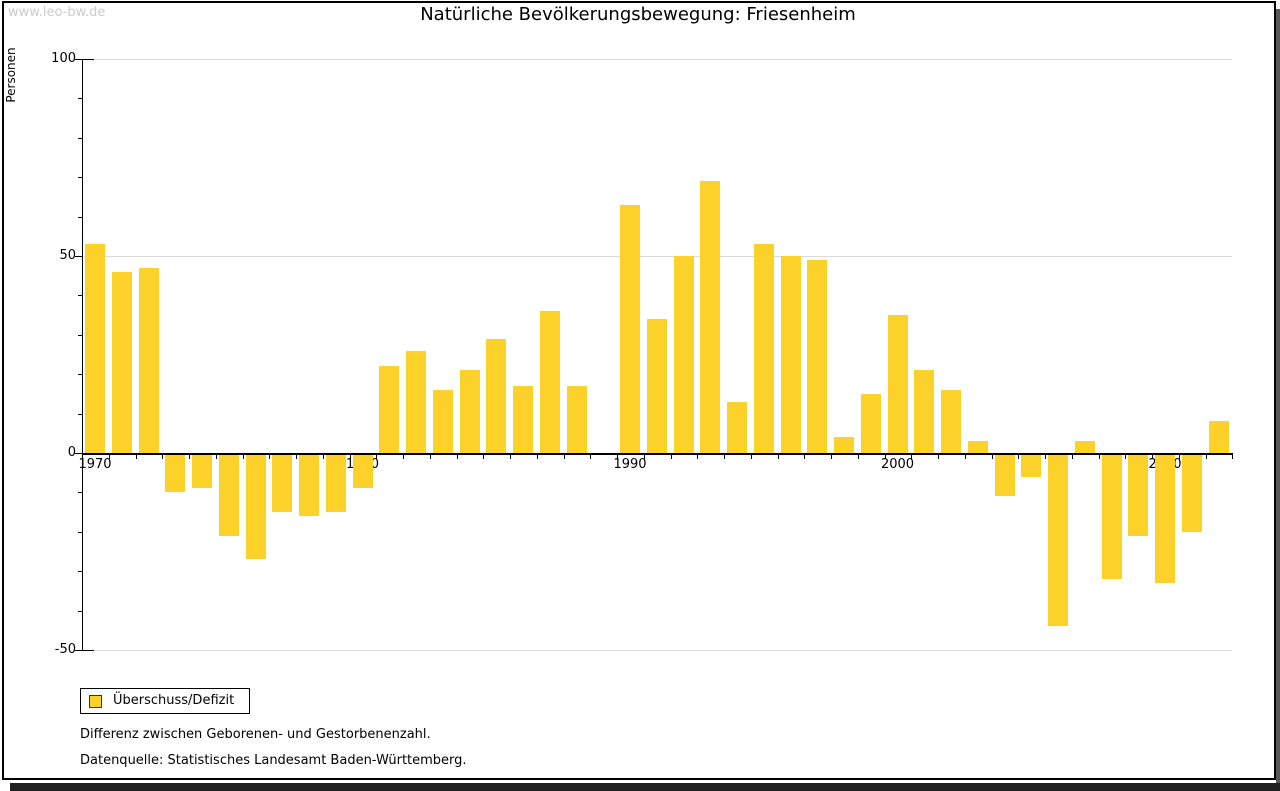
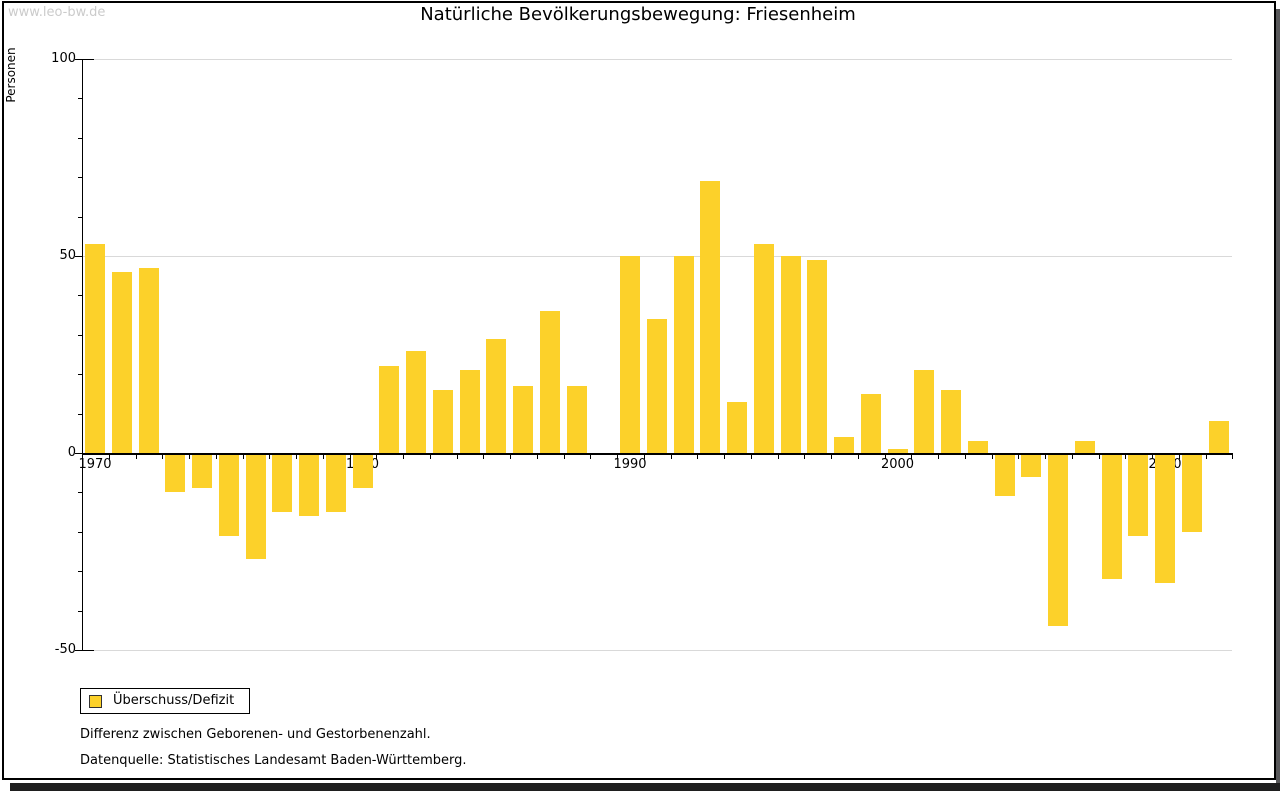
1990: 63 -> 50
2000: 35 -> 1
